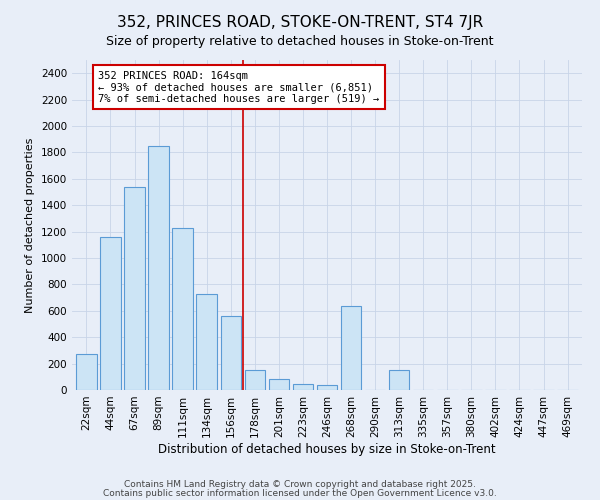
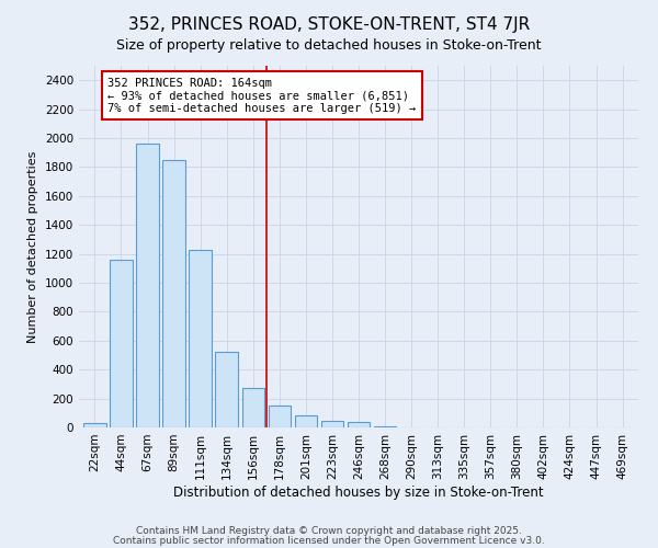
22sqm: 270 -> 30
67sqm: 1540 -> 1960
134sqm: 730 -> 520
156sqm: 560 -> 280
268sqm: 640 -> 0
313sqm: 150 -> 0
